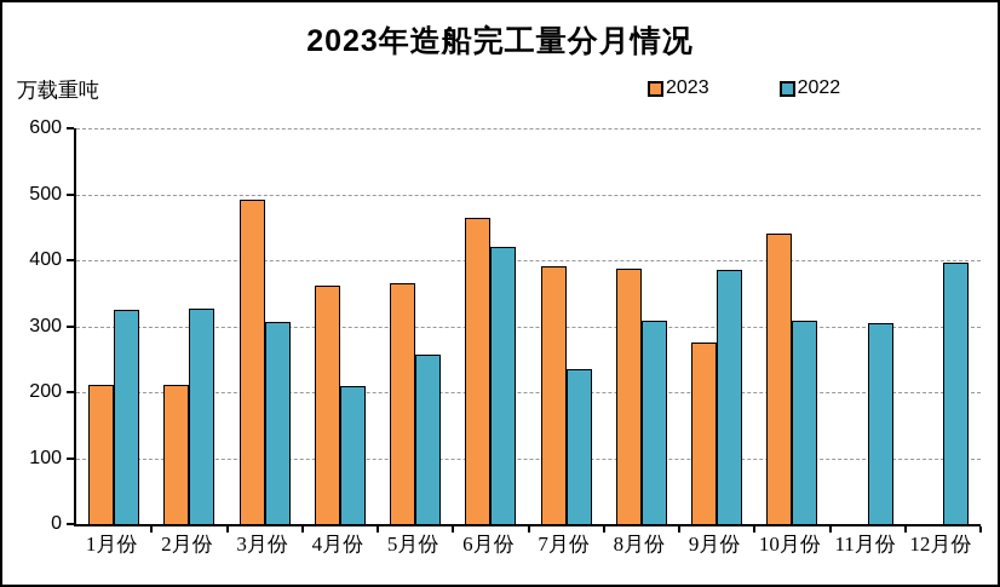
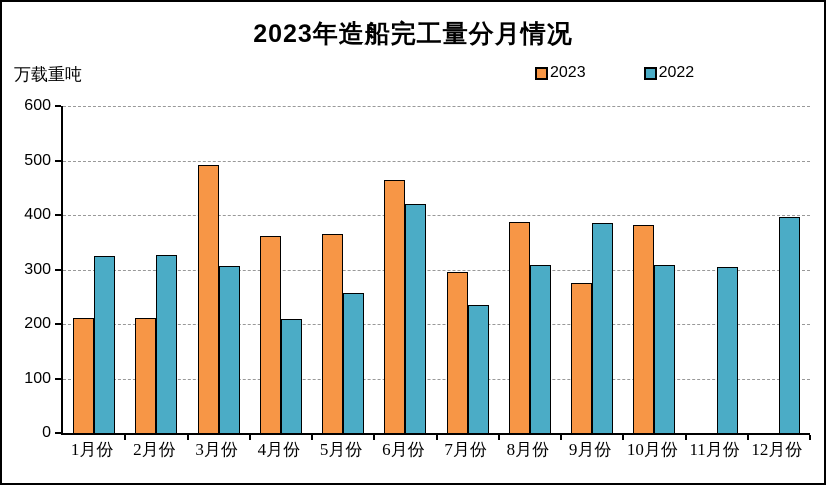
2023/7月份: 390 -> 300
2023/10月份: 440 -> 380
